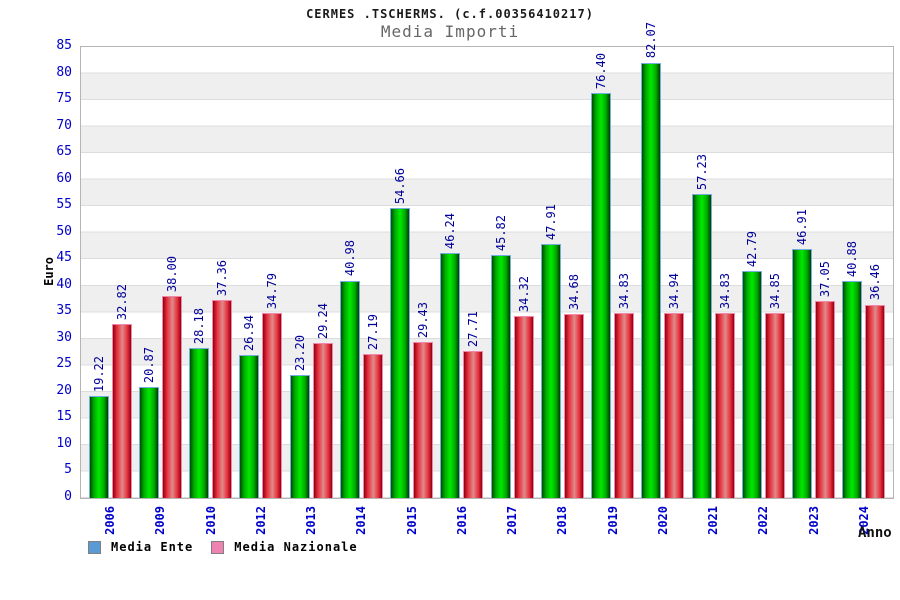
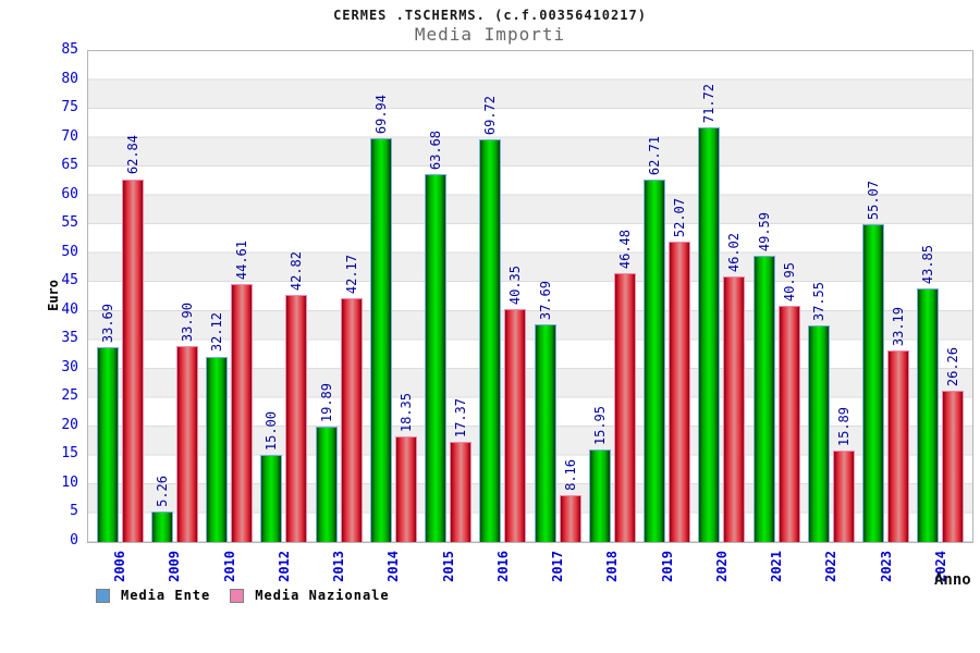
Media Ente/2006: 19.22 -> 33.69
Media Nazionale/2006: 32.82 -> 62.84
Media Ente/2009: 20.87 -> 5.26
Media Nazionale/2009: 38.00 -> 33.90
Media Ente/2010: 28.18 -> 32.12
Media Nazionale/2010: 37.36 -> 44.61
Media Ente/2012: 26.94 -> 15.00
Media Nazionale/2012: 34.79 -> 42.82
Media Ente/2013: 23.20 -> 19.89
Media Nazionale/2013: 29.24 -> 42.17
Media Ente/2014: 40.98 -> 69.94
Media Nazionale/2014: 27.19 -> 18.35
Media Ente/2015: 54.66 -> 63.68
Media Nazionale/2015: 29.43 -> 17.37
Media Ente/2016: 46.24 -> 69.72
Media Nazionale/2016: 27.71 -> 40.35
Media Ente/2017: 45.82 -> 37.69
Media Nazionale/2017: 34.32 -> 8.16
Media Ente/2018: 47.91 -> 15.95
Media Nazionale/2018: 34.68 -> 46.48
Media Ente/2019: 76.40 -> 62.71
Media Nazionale/2019: 34.83 -> 52.07
Media Ente/2020: 82.07 -> 71.72
Media Nazionale/2020: 34.94 -> 46.02
Media Ente/2021: 57.23 -> 49.59
Media Nazionale/2021: 34.83 -> 40.95
Media Ente/2022: 42.79 -> 37.55
Media Nazionale/2022: 34.85 -> 15.89
Media Ente/2023: 46.91 -> 55.07
Media Nazionale/2023: 37.05 -> 33.19
Media Ente/2024: 40.88 -> 43.85
Media Nazionale/2024: 36.46 -> 26.26
